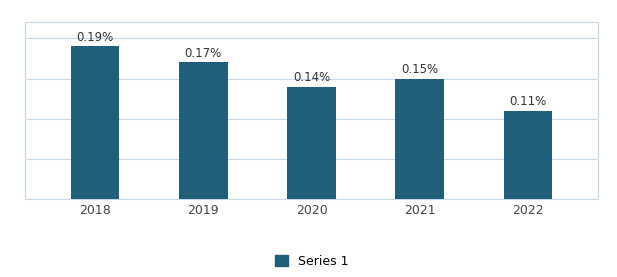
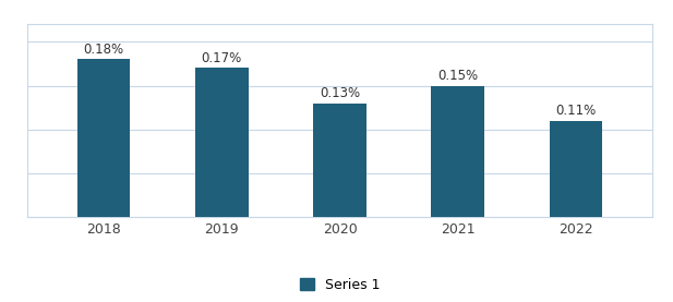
2018: 0.19% -> 0.18%
2020: 0.14% -> 0.13%
